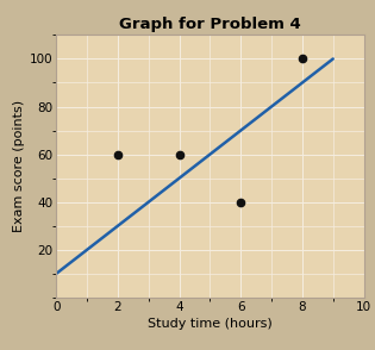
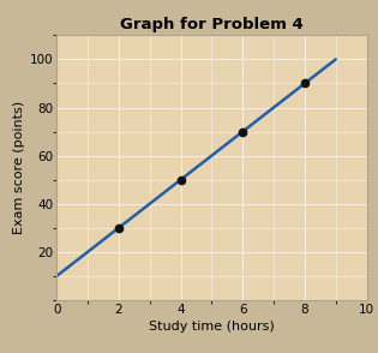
2: 60 -> 30
4: 60 -> 50
6: 40 -> 70
8: 100 -> 90
